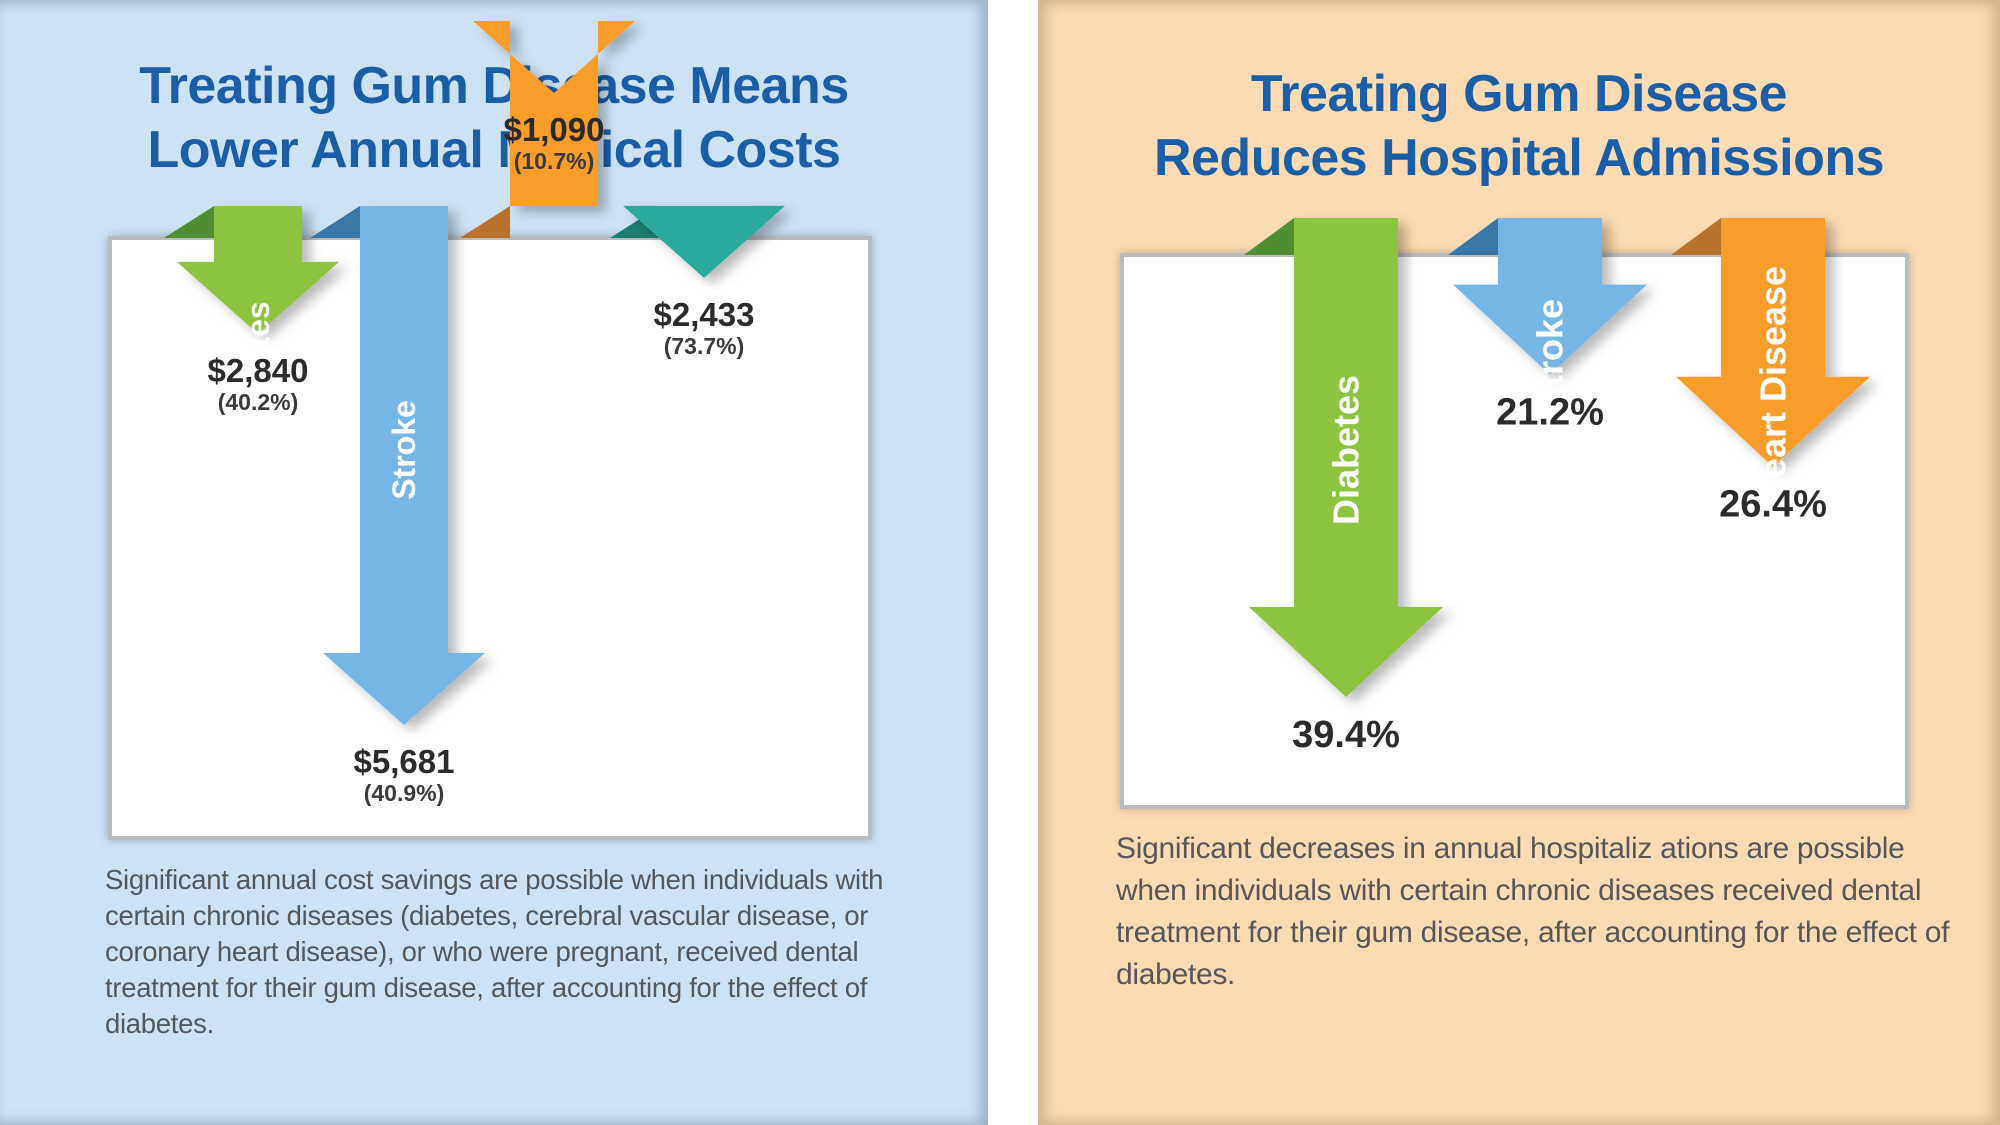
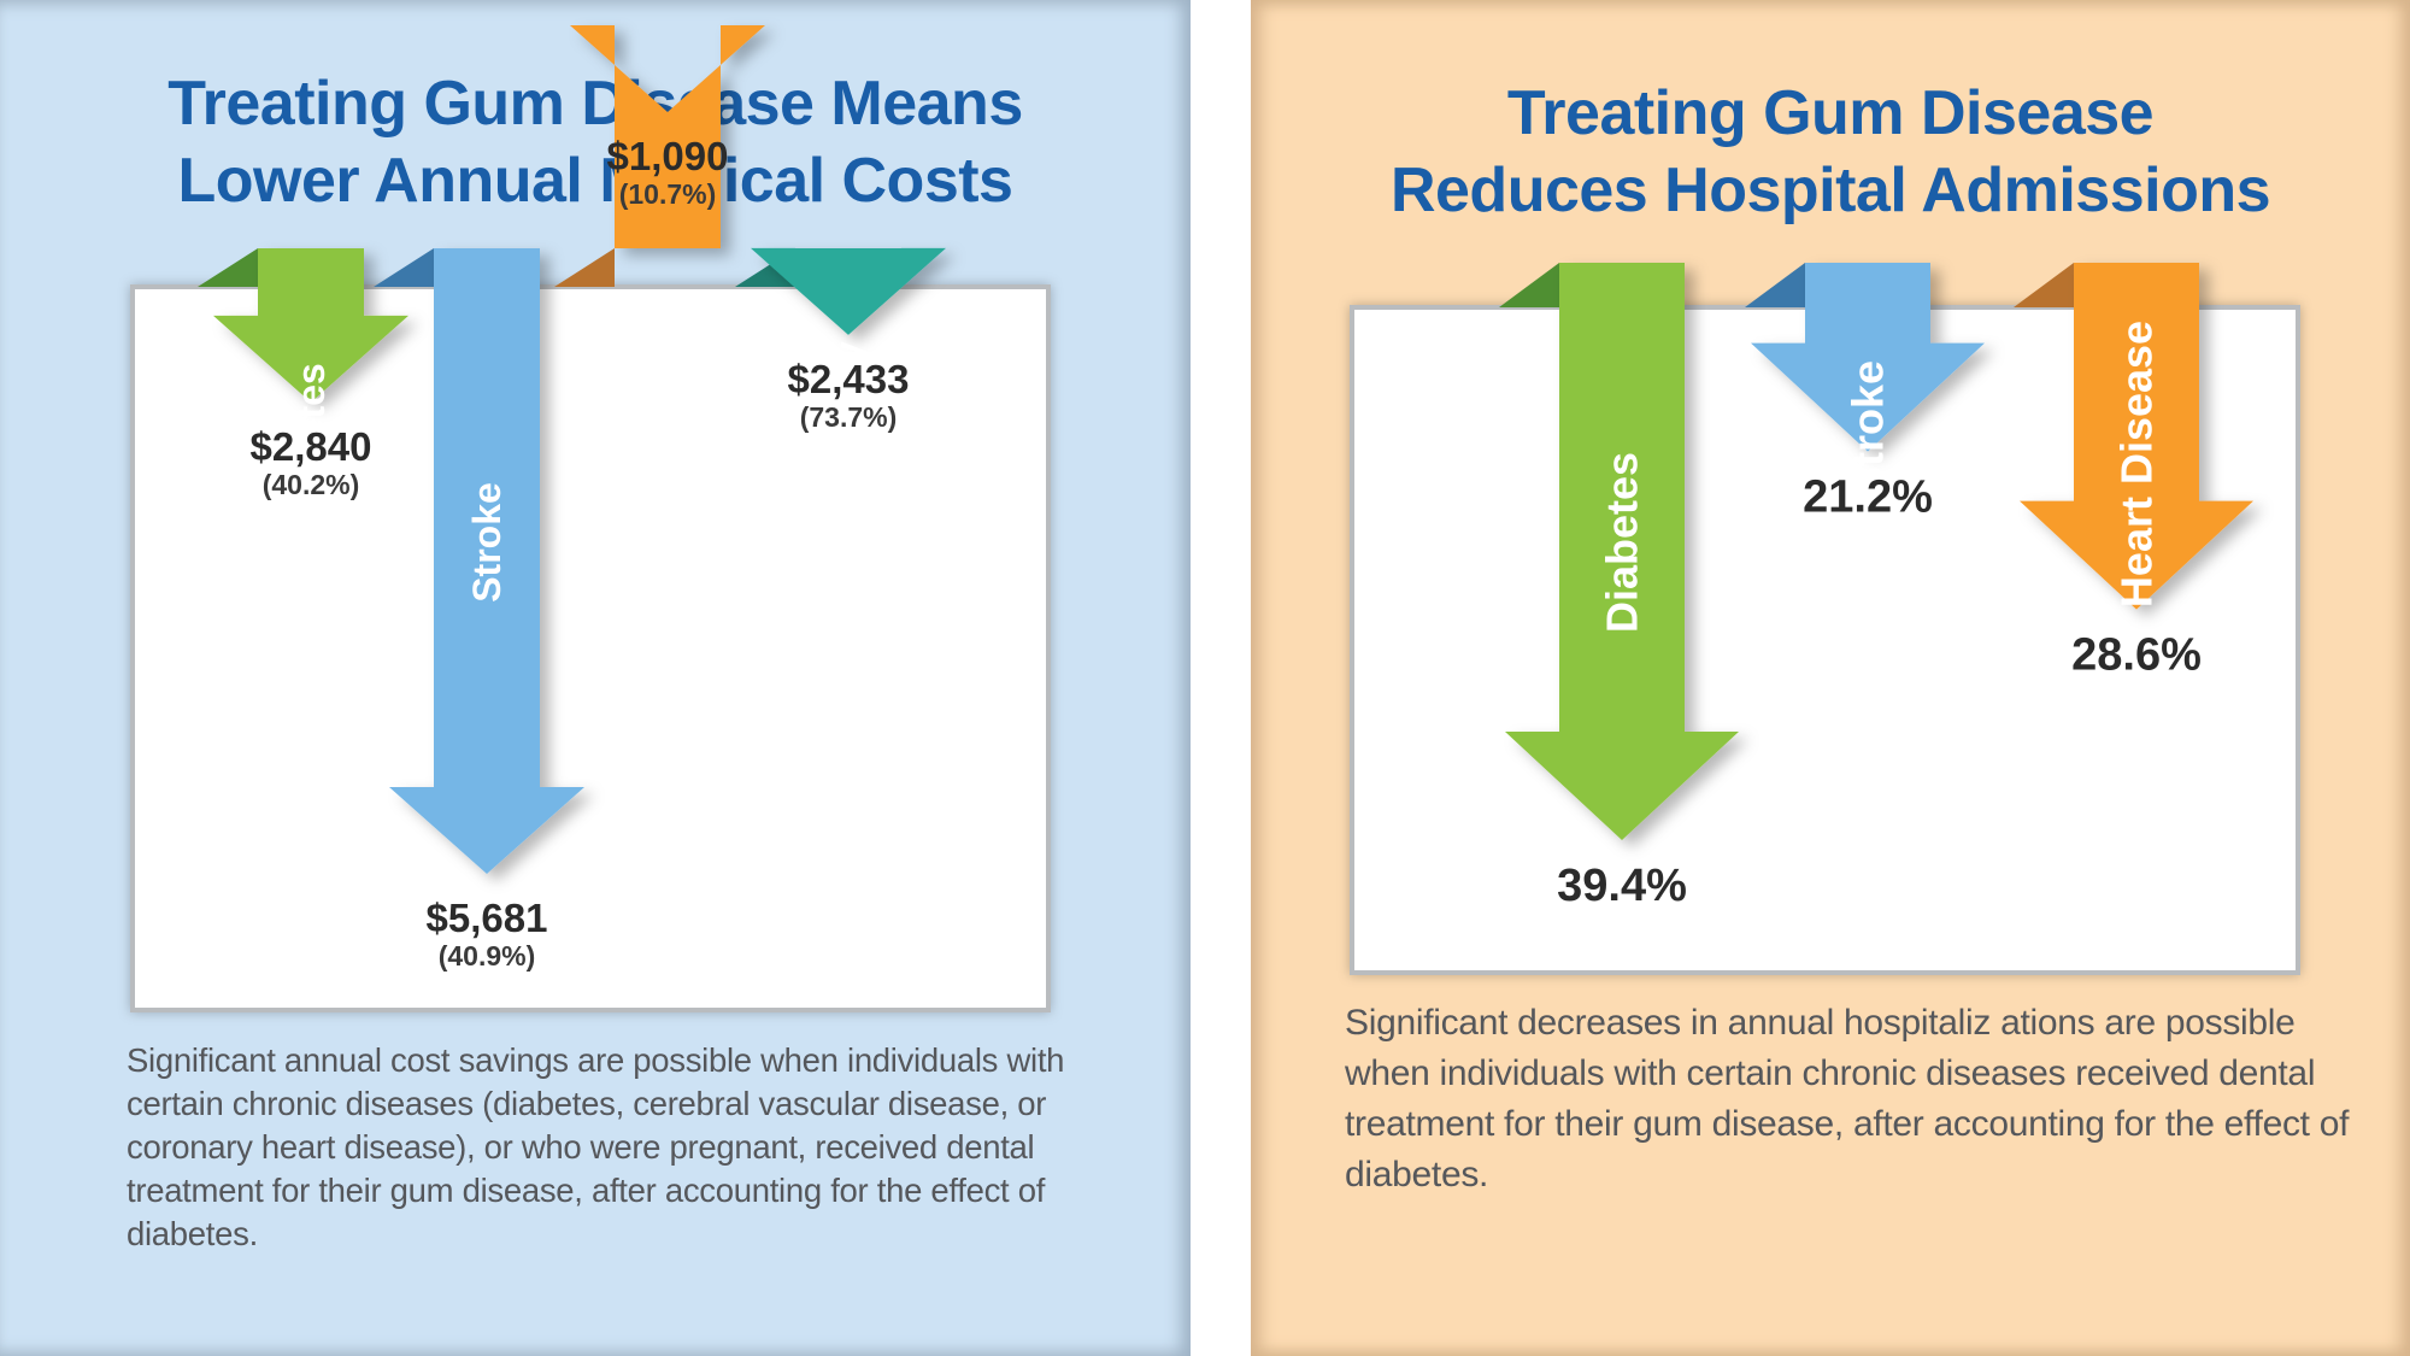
Treating Gum Disease Reduces Hospital Admissions/Heart Disease: 26.4% -> 28.6%
